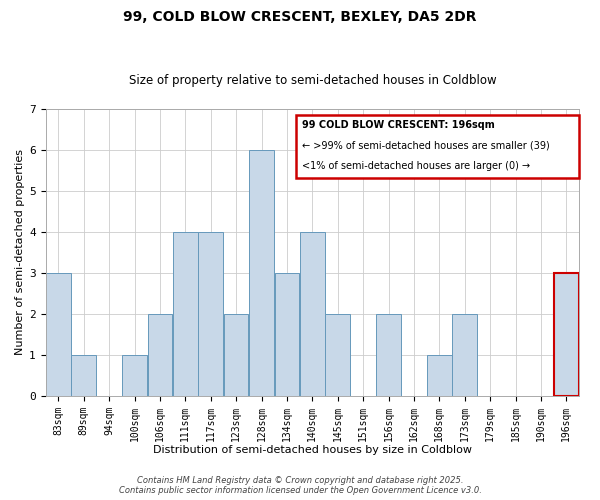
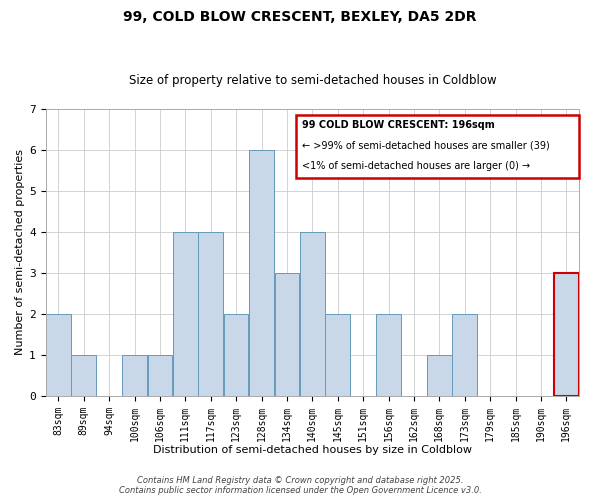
83sqm: 3 -> 2
106sqm: 2 -> 1
